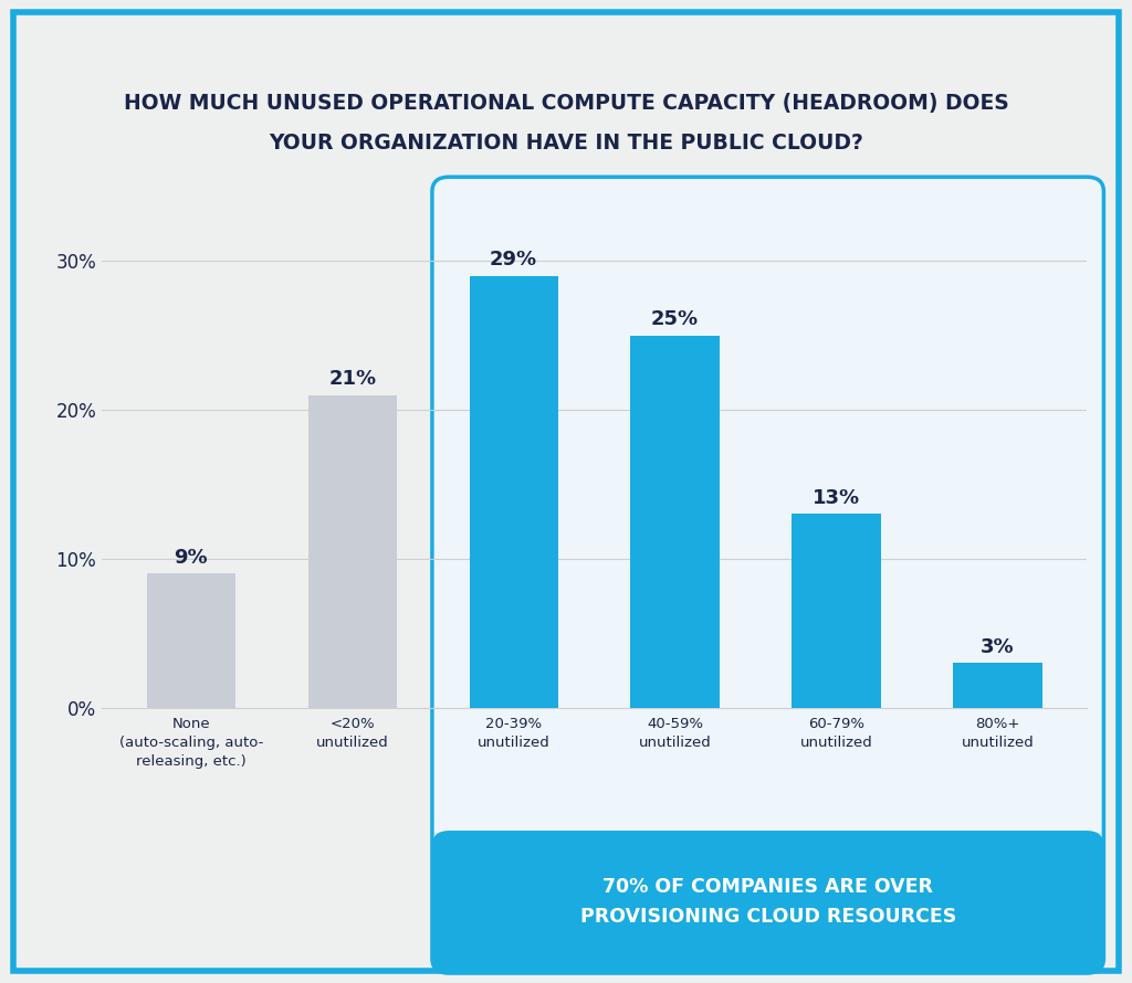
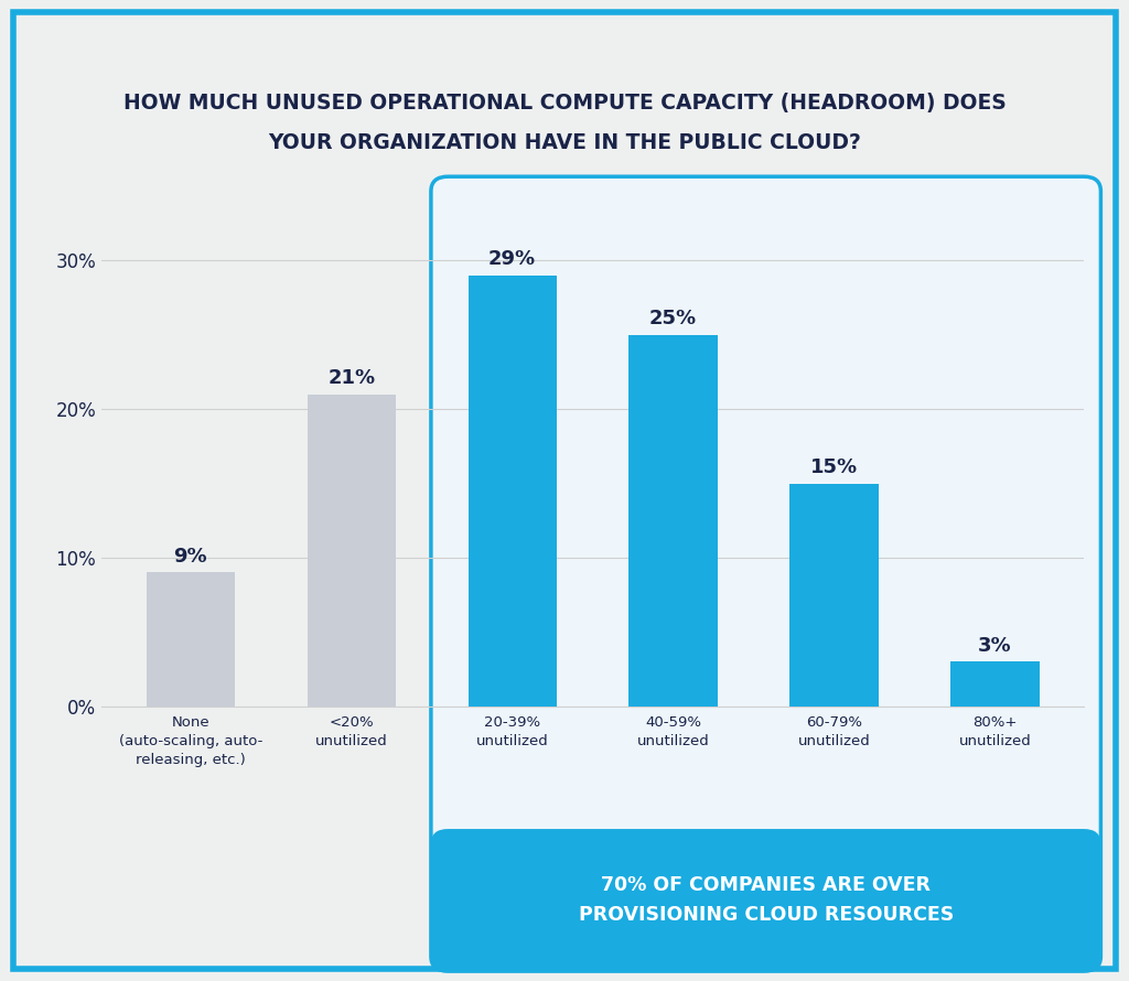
60-79% unutilized: 13% -> 15%
